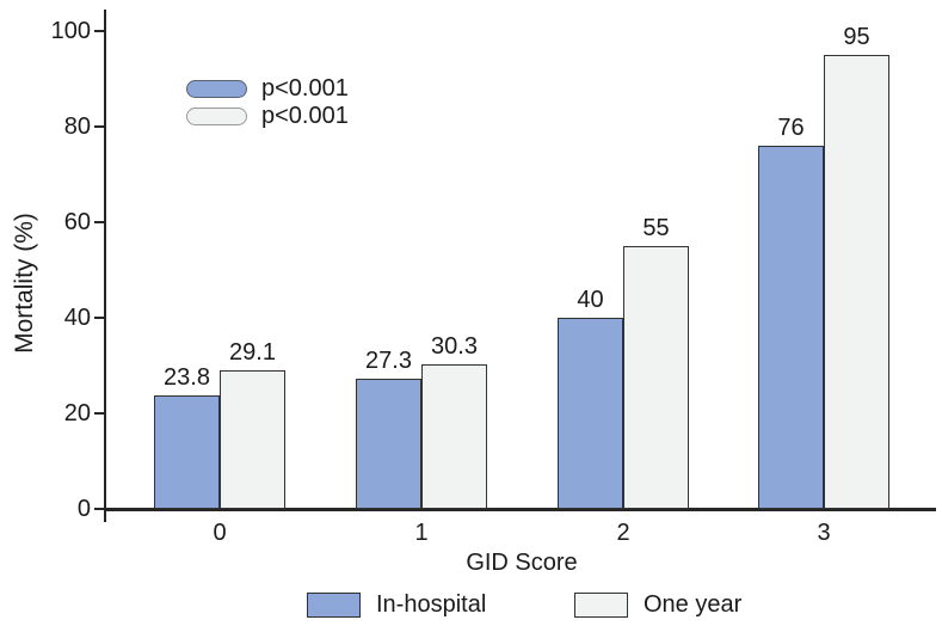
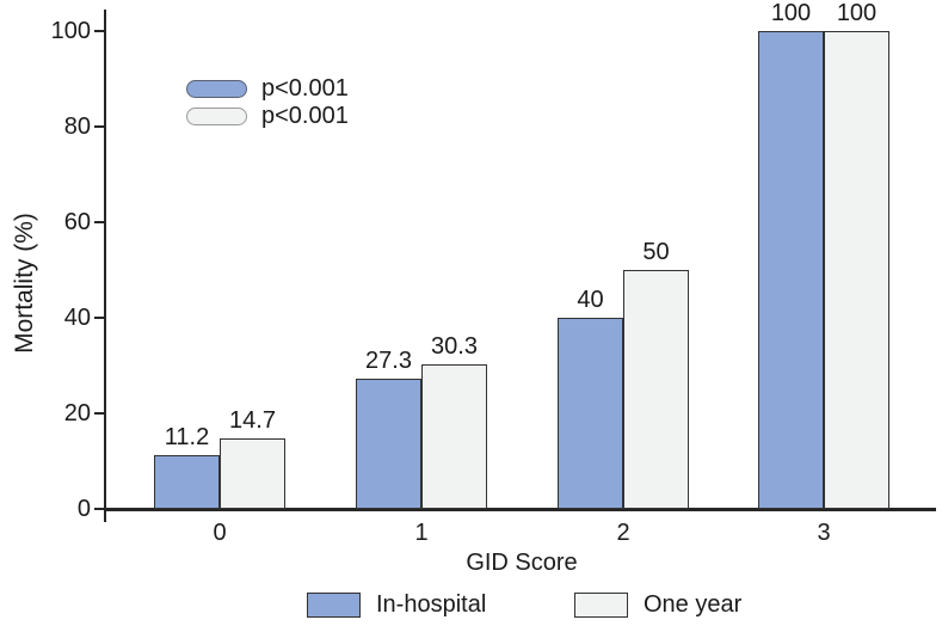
In-hospital/0: 23.8 -> 11.2
One year/0: 29.1 -> 14.7
One year/2: 55 -> 50
In-hospital/3: 76 -> 100
One year/3: 95 -> 100
